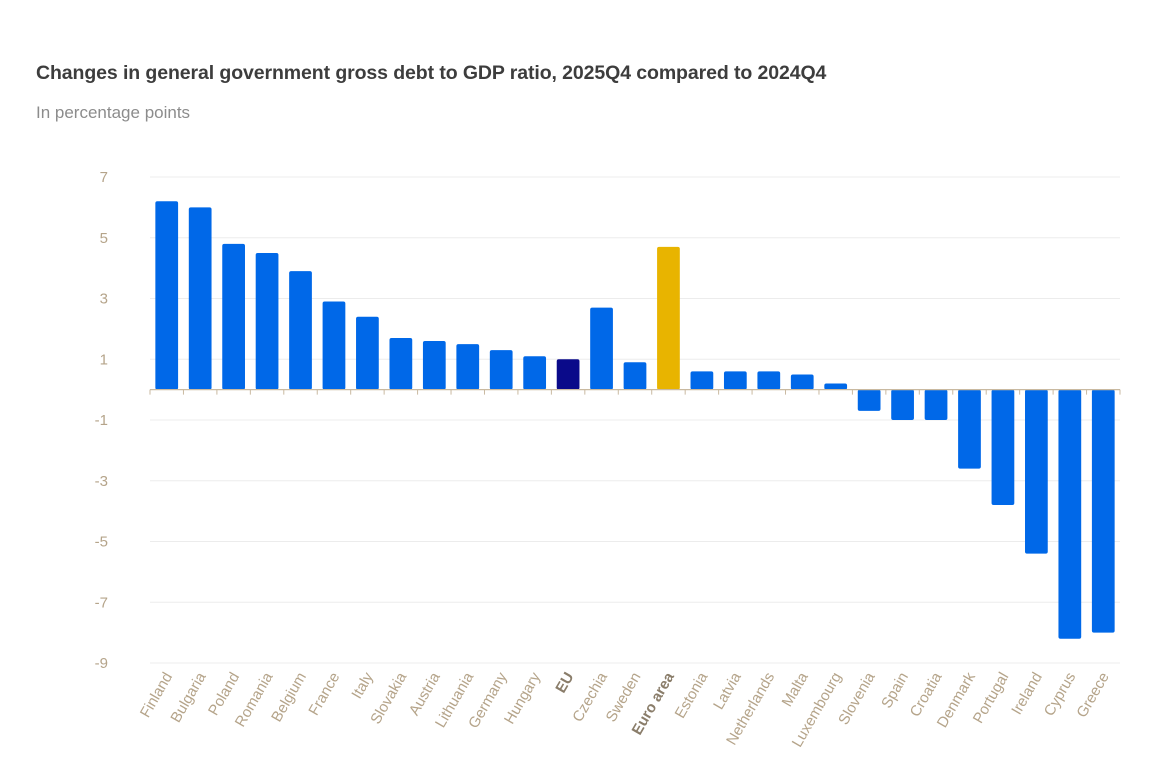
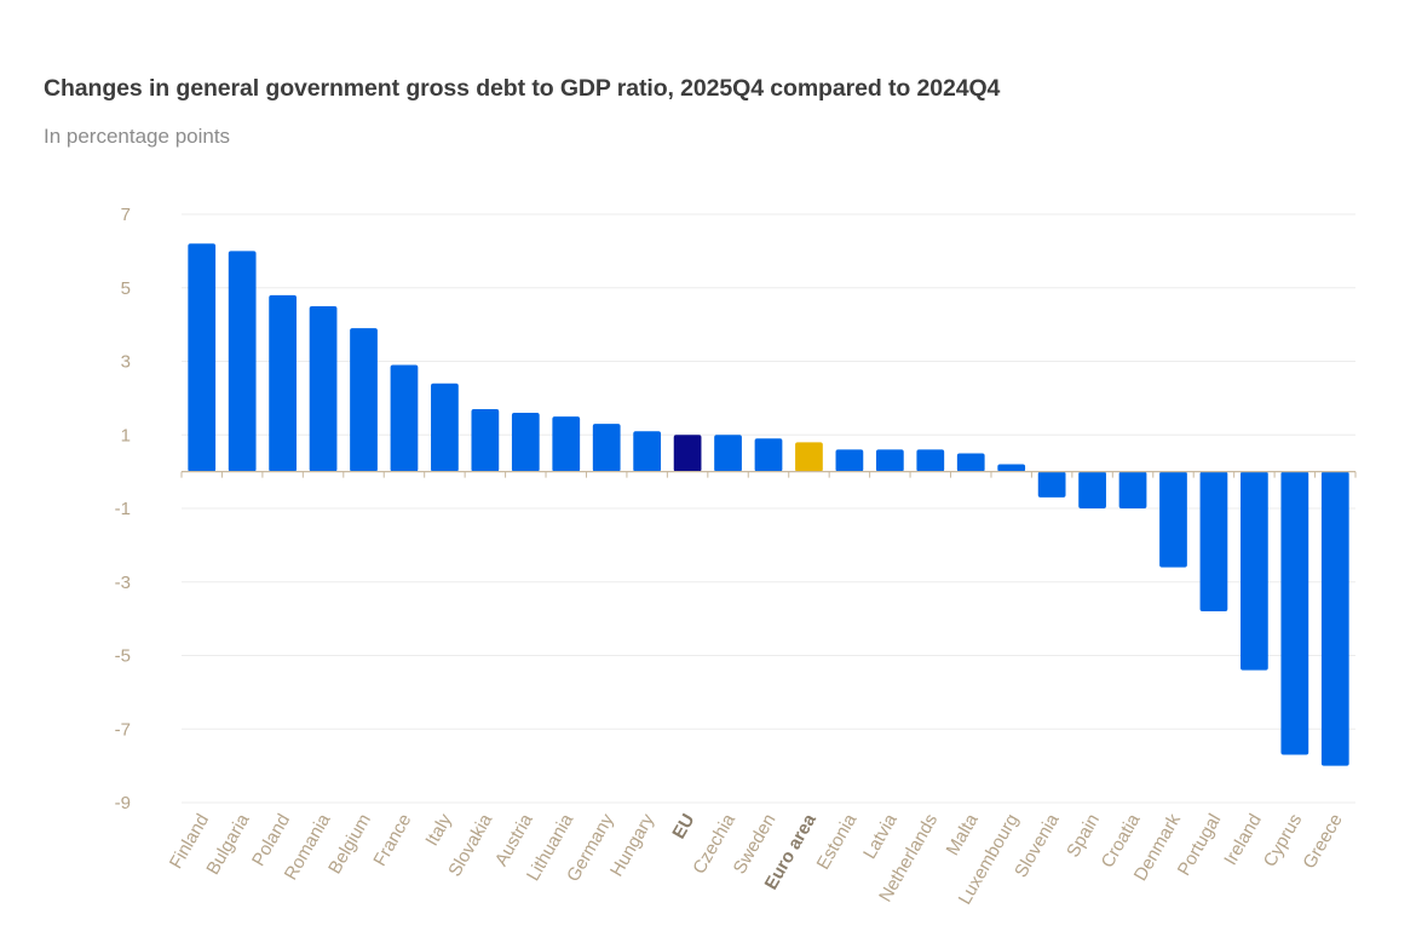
Czechia: 2.7 -> 1.0
Euro area: 4.7 -> 0.8
Cyprus: -8.2 -> -7.7
